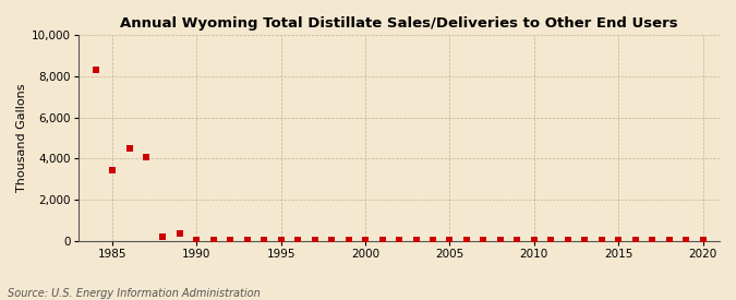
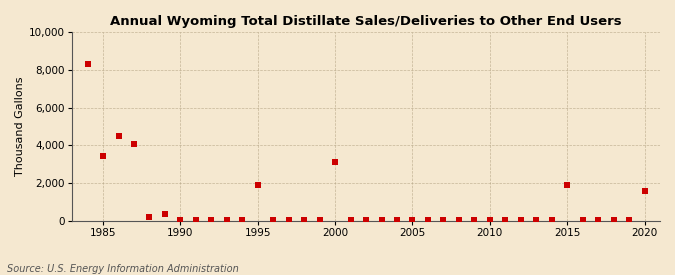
1995: 0 -> 1,900
2000: 0 -> 3,100
2015: 0 -> 1,900
2020: 0 -> 1,600
